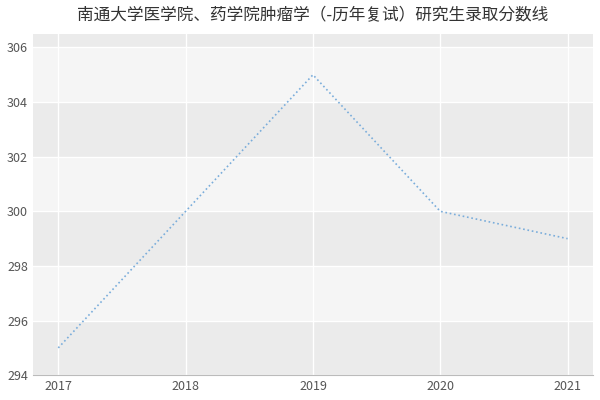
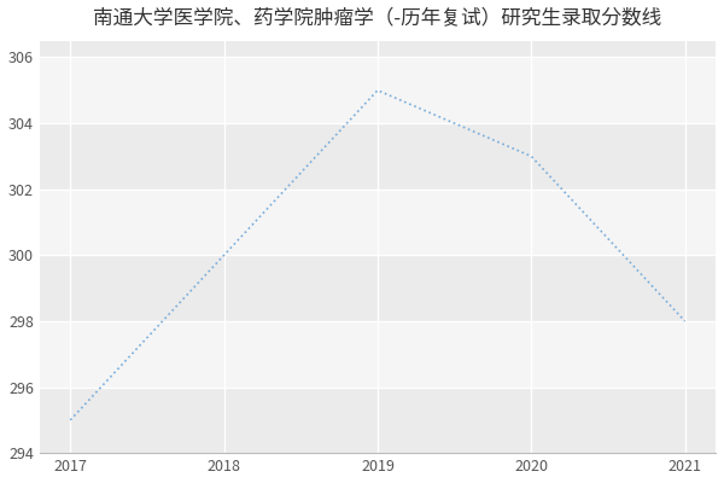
2020: 300 -> 303
2021: 299 -> 298
